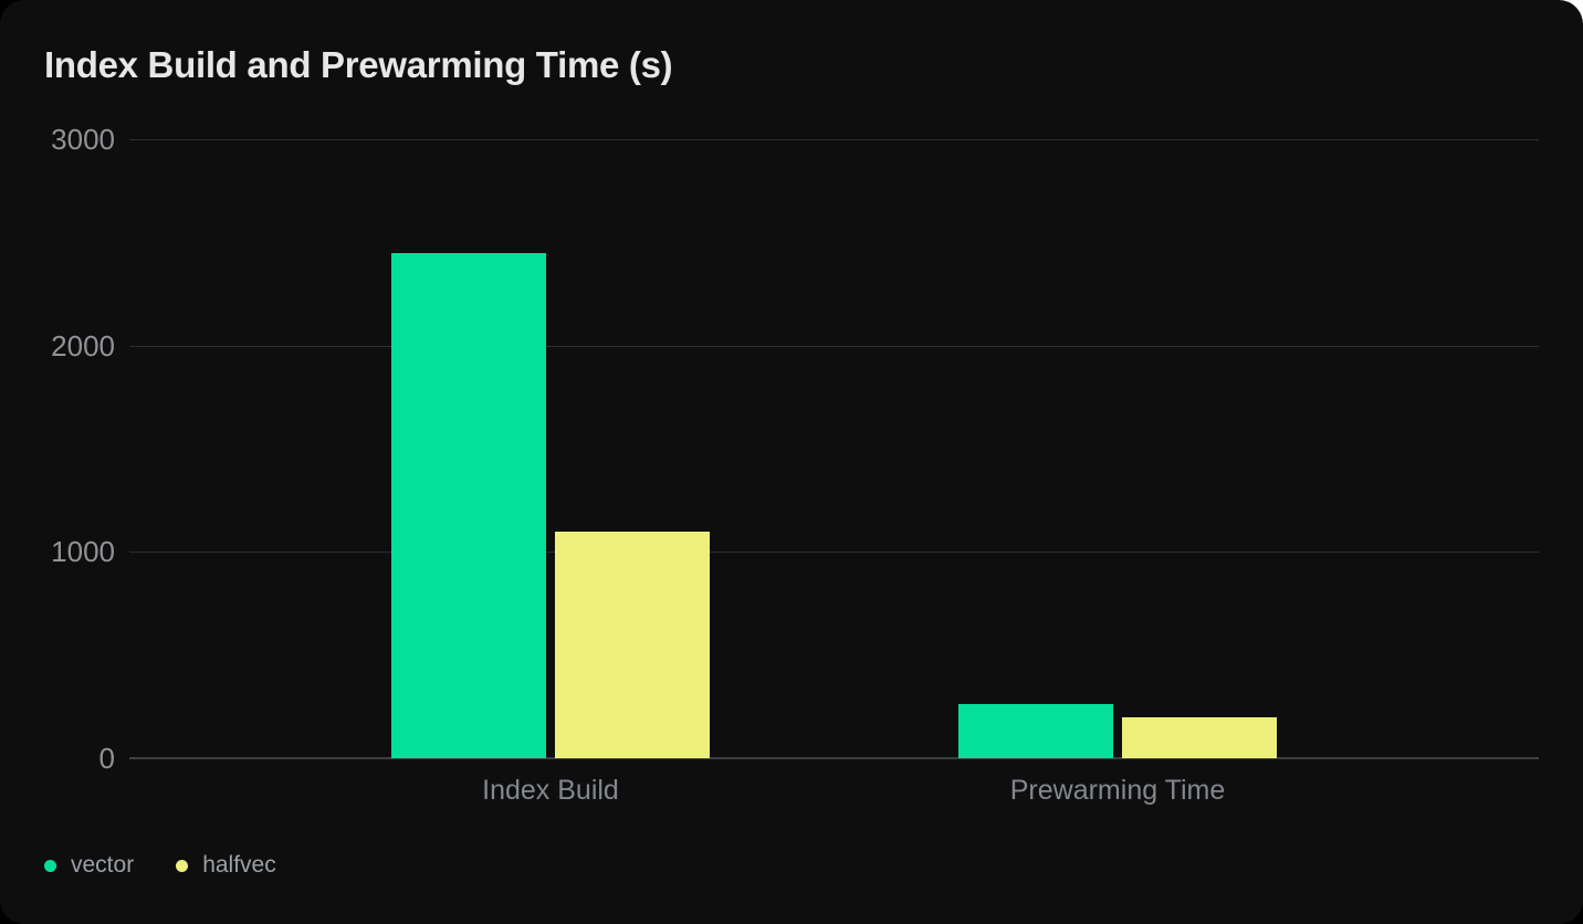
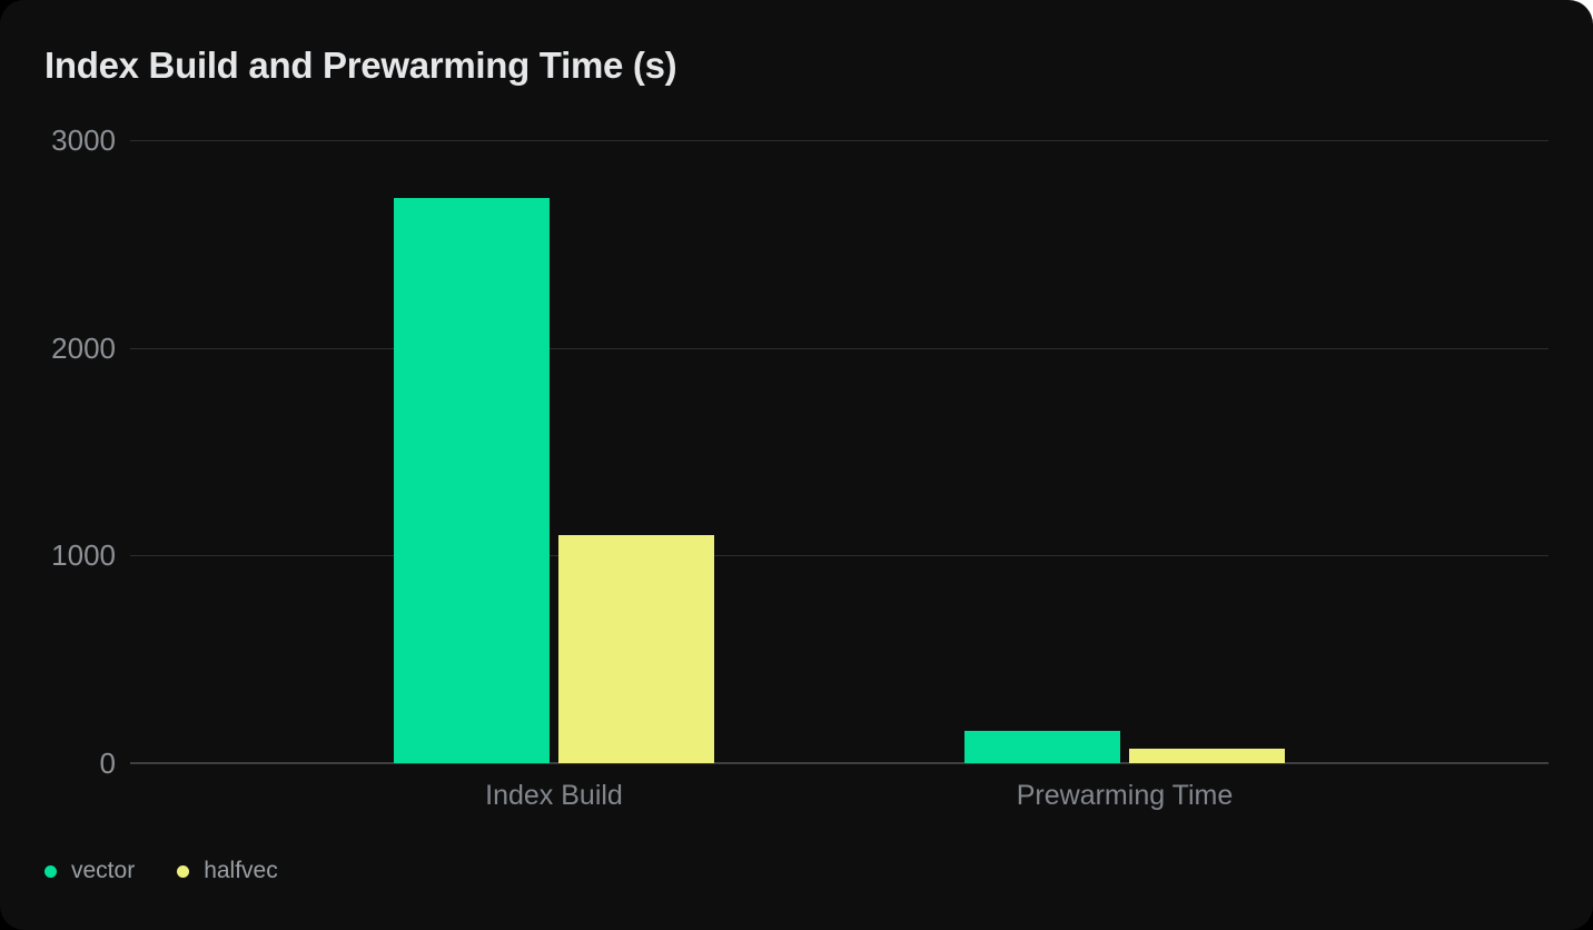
vector/Index Build: 2450 -> 2720
vector/Prewarming Time: 260 -> 160
halfvec/Prewarming Time: 200 -> 70
